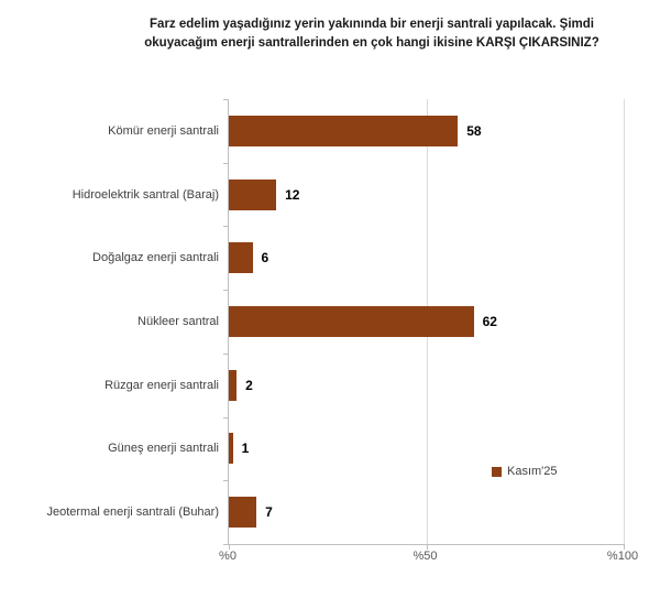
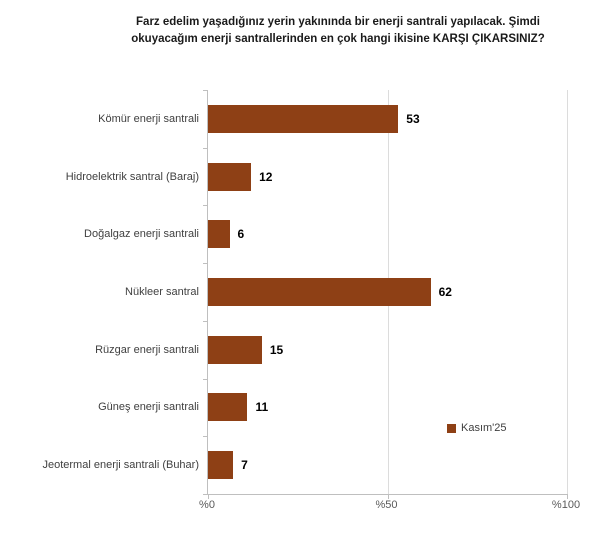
Kömür enerji santrali: 58 -> 53
Rüzgar enerji santrali: 2 -> 15
Güneş enerji santrali: 1 -> 11
